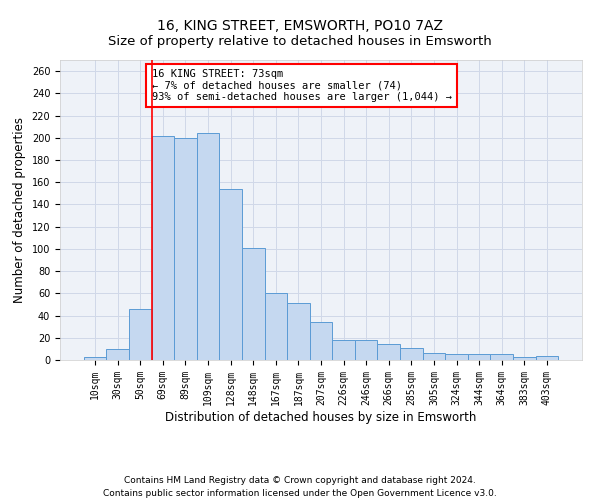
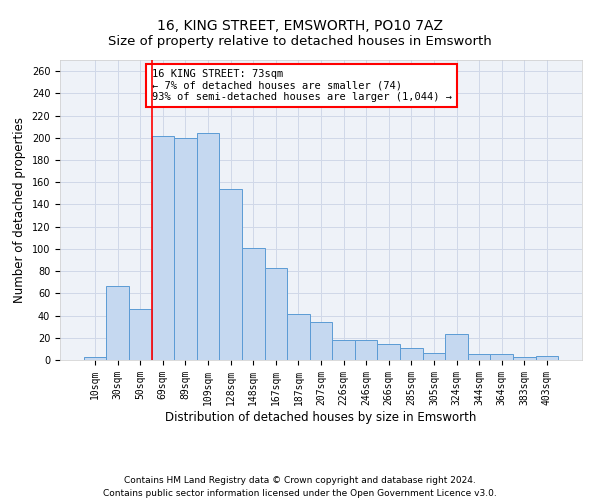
30sqm: 10 -> 67
167sqm: 60 -> 83
187sqm: 51 -> 41
324sqm: 5 -> 23
